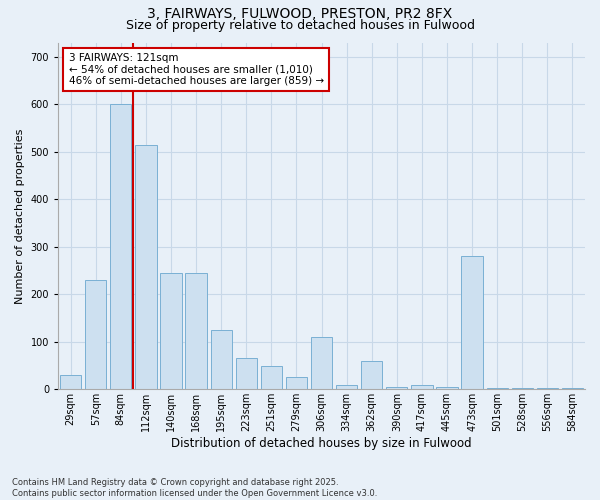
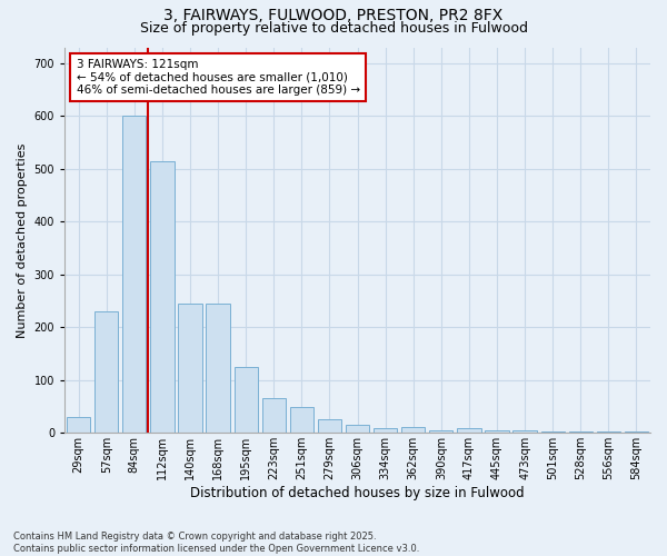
306sqm: 110 -> 15
362sqm: 60 -> 12
473sqm: 280 -> 5
